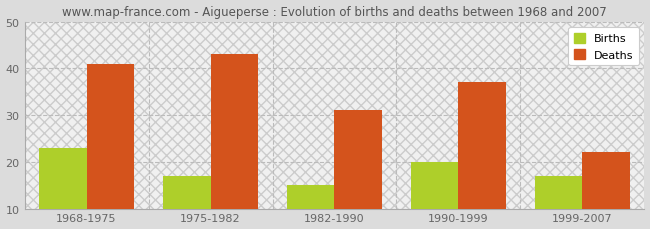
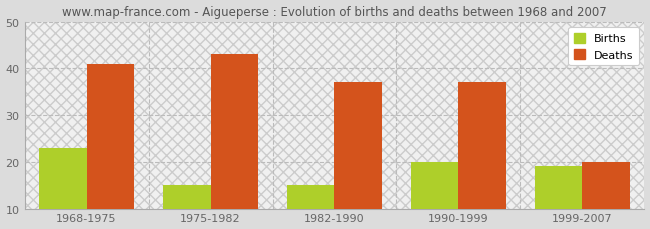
Births/1975-1982: 17 -> 15
Deaths/1982-1990: 31 -> 37
Births/1999-2007: 17 -> 19
Deaths/1999-2007: 22 -> 20
